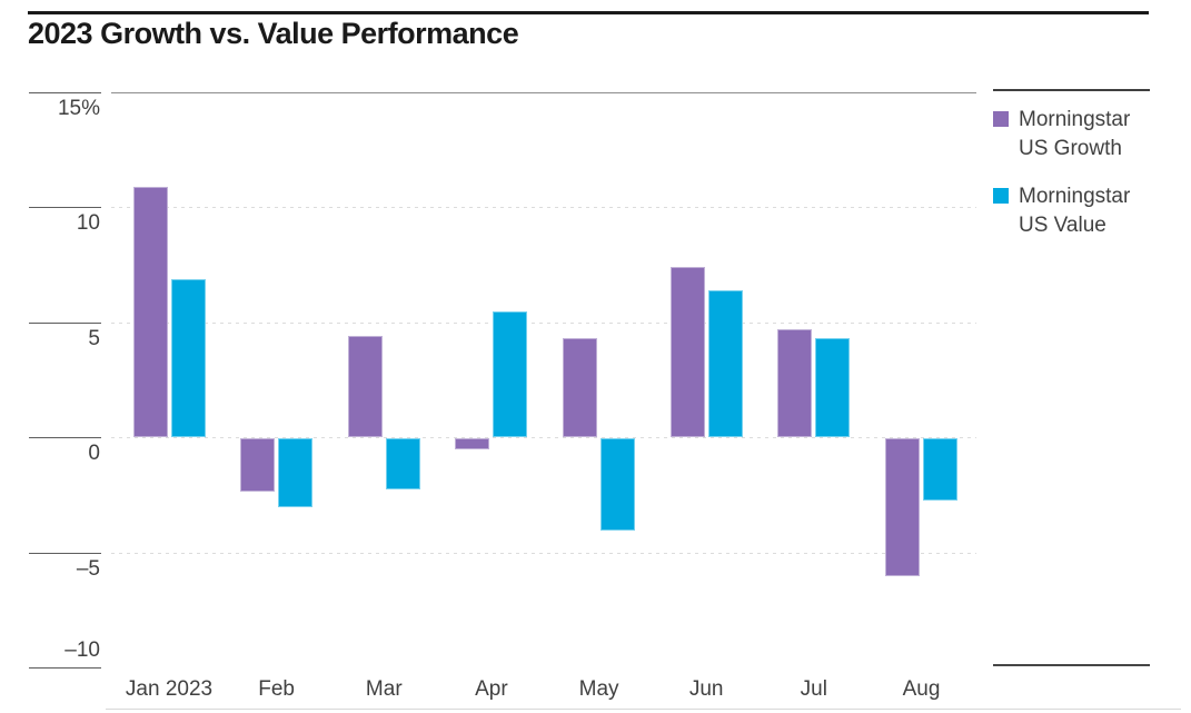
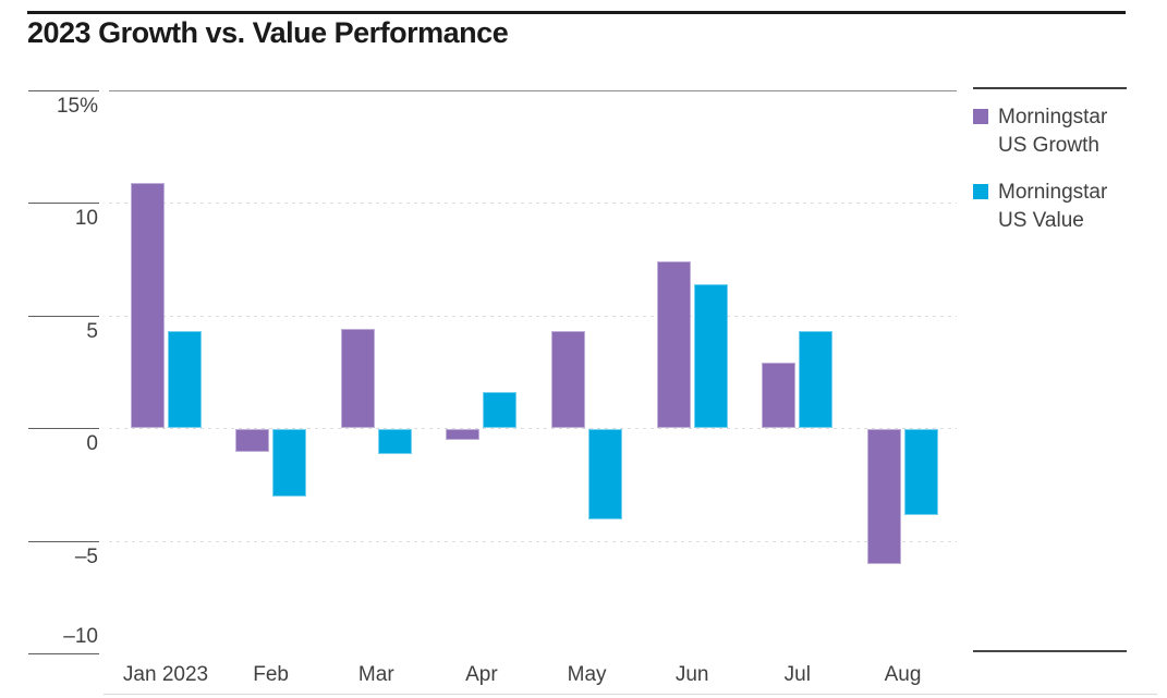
Morningstar US Value/Jan 2023: 6.9% -> 4.3%
Morningstar US Growth/Feb: -2.3% -> -1.0%
Morningstar US Value/Mar: -2.2% -> -1.1%
Morningstar US Value/Apr: 5.5% -> 1.6%
Morningstar US Growth/Jul: 4.7% -> 2.9%
Morningstar US Value/Aug: -2.7% -> -3.8%
